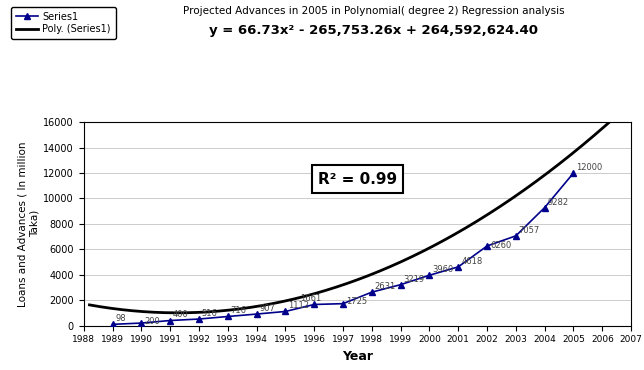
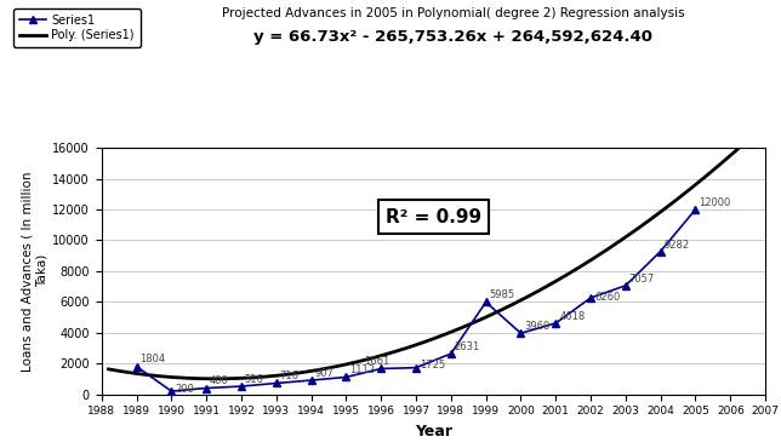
Series1/1989: 98 -> 1804
Series1/1999: 3219 -> 5985
